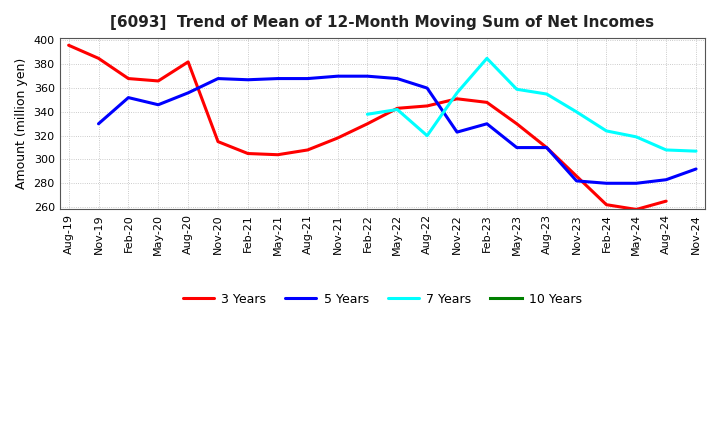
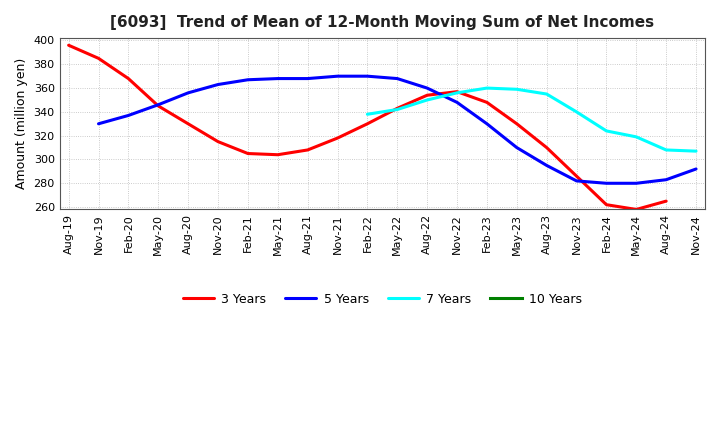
5 Years/Feb-20: 352 -> 337
3 Years/May-20: 366 -> 345
3 Years/Aug-20: 382 -> 330
5 Years/Nov-20: 368 -> 363
3 Years/Aug-22: 345 -> 354
7 Years/Aug-22: 320 -> 350
3 Years/Nov-22: 351 -> 357
5 Years/Nov-22: 323 -> 348
7 Years/Feb-23: 385 -> 360
5 Years/Aug-23: 310 -> 295
